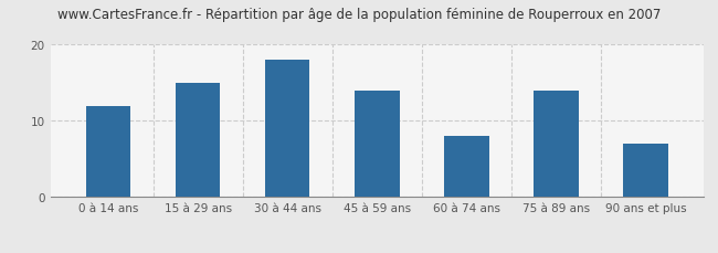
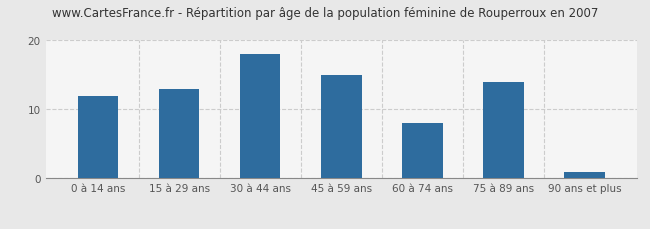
15 à 29 ans: 15 -> 13
45 à 59 ans: 14 -> 15
90 ans et plus: 7 -> 1
